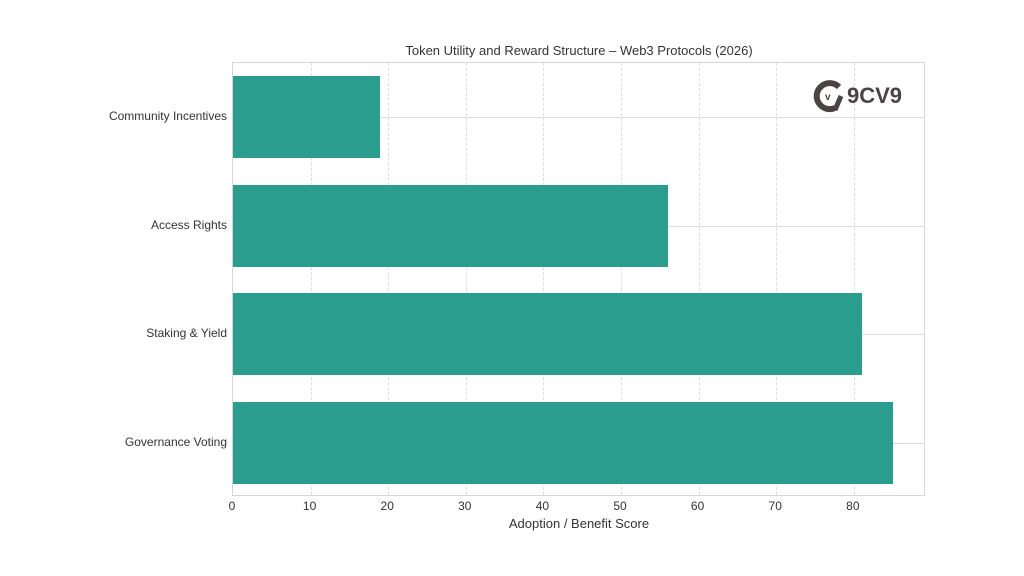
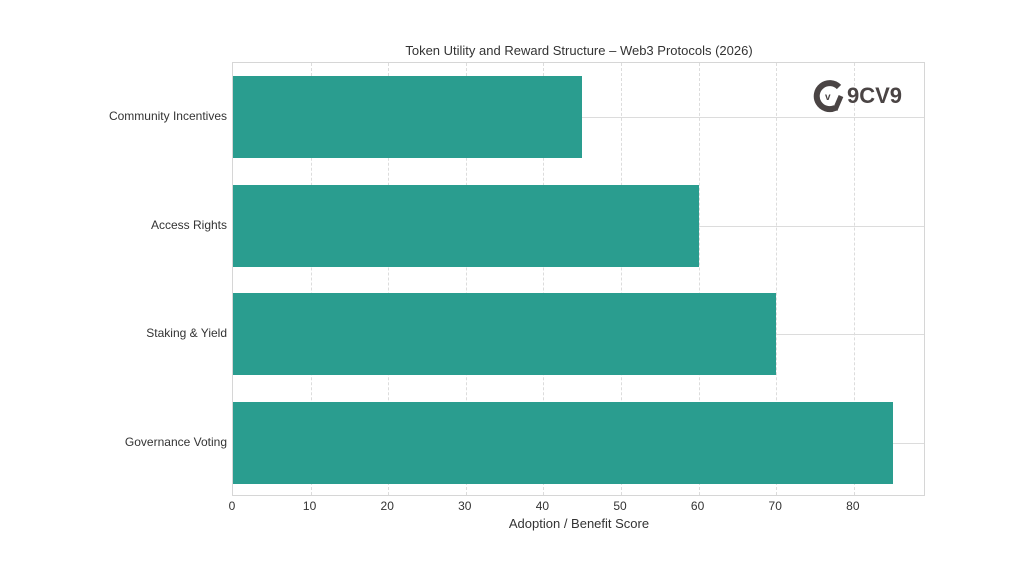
Community Incentives: 19 -> 45
Access Rights: 56 -> 60
Staking & Yield: 81 -> 70
